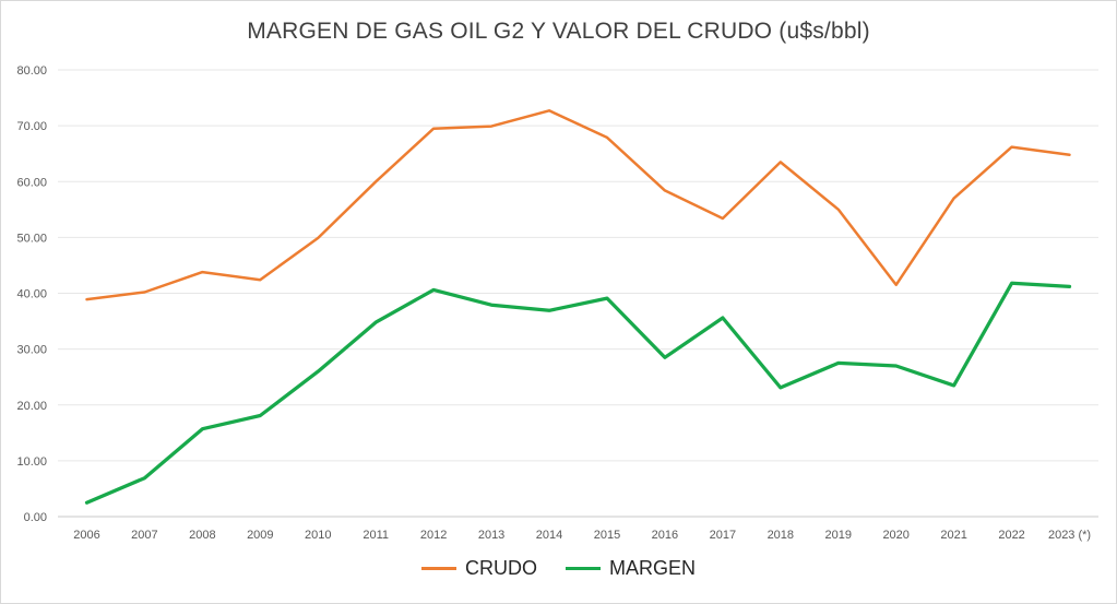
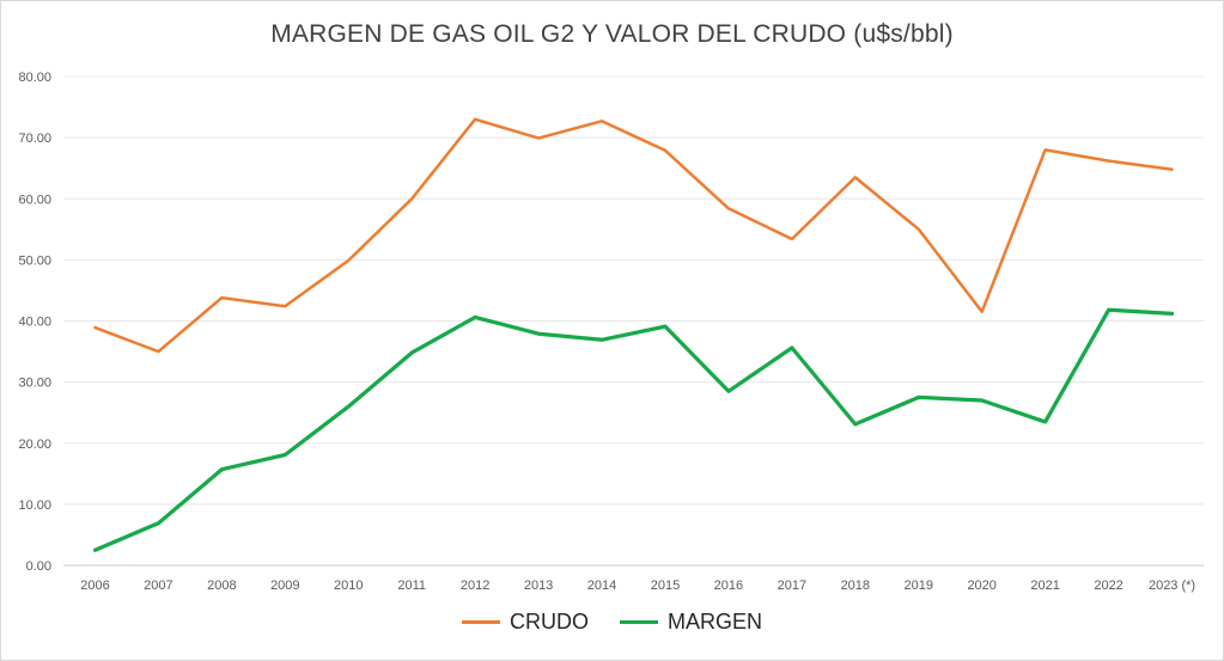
CRUDO/2007: 40 -> 35
CRUDO/2012: 70 -> 73
CRUDO/2021: 57 -> 68
